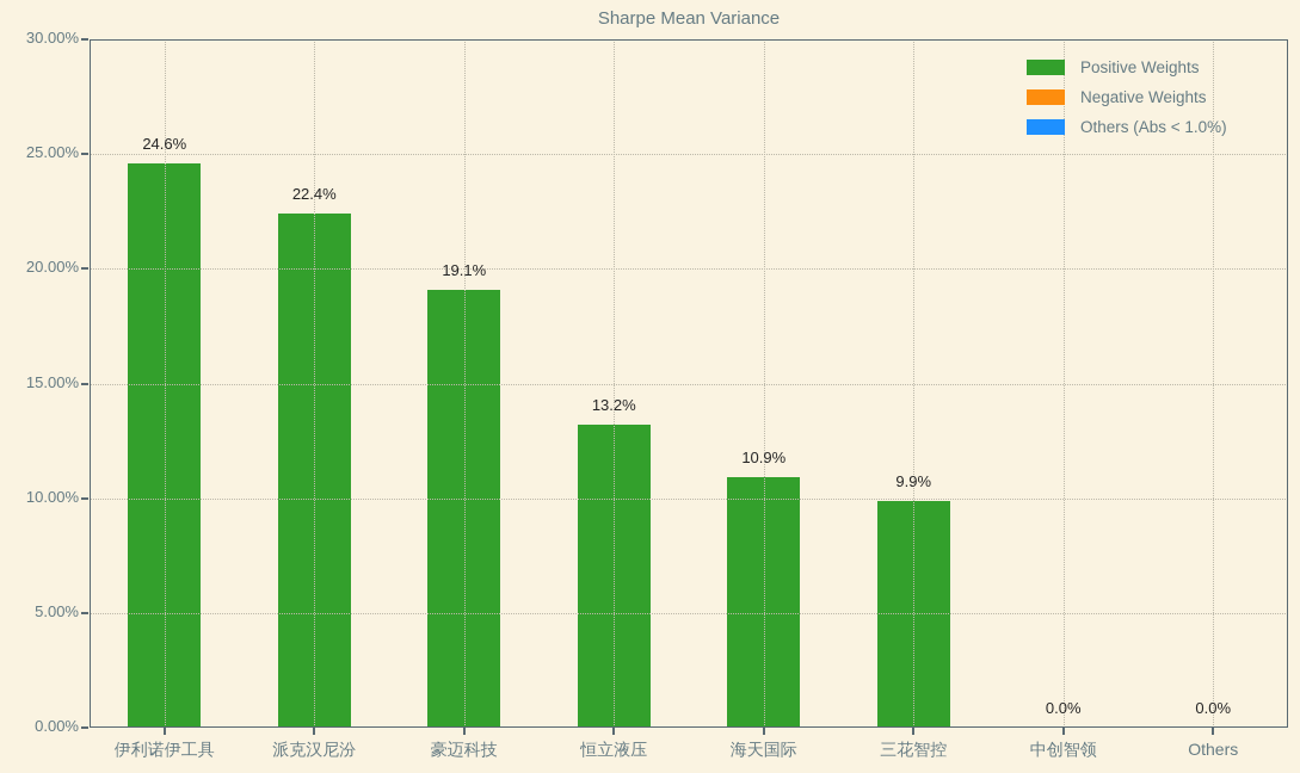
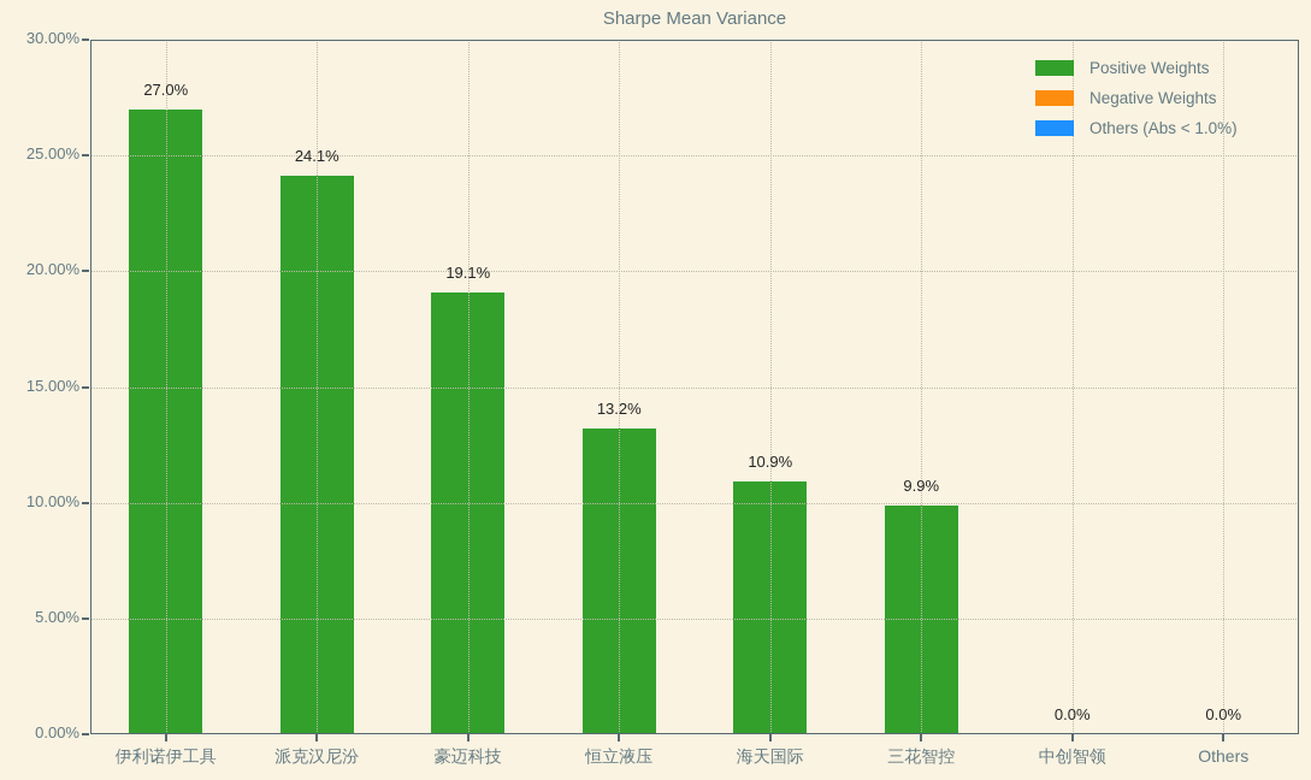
伊利诺伊工具: 24.6% -> 27.0%
派克汉尼汾: 22.4% -> 24.1%
